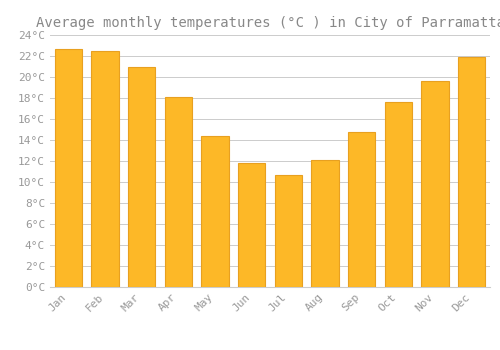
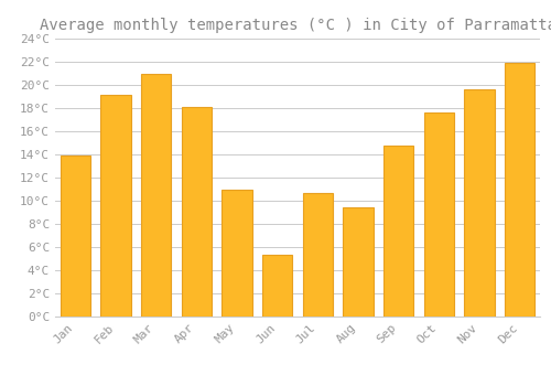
Jan: 22.7°C -> 13.9°C
Feb: 22.5°C -> 19.1°C
May: 14.4°C -> 11.0°C
Jun: 11.8°C -> 5.3°C
Aug: 12.1°C -> 9.4°C
